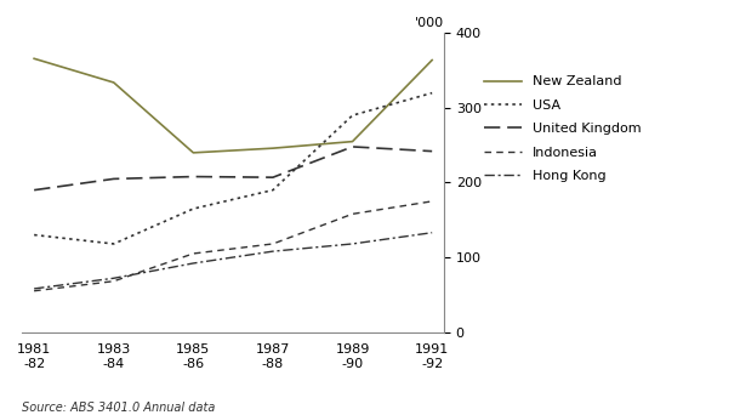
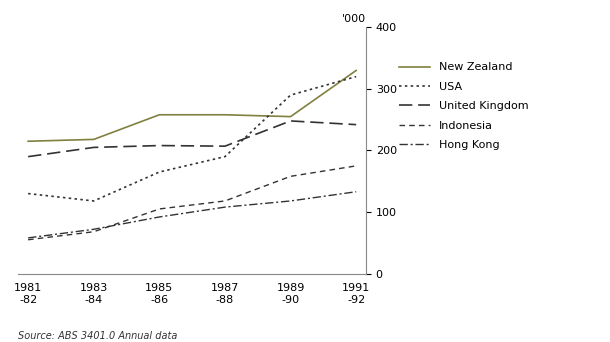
New Zealand/1981 -82: 366 -> 215
New Zealand/1983 -84: 334 -> 218
New Zealand/1985 -86: 240 -> 258
New Zealand/1987 -88: 246 -> 258
New Zealand/1991 -92: 364 -> 330
